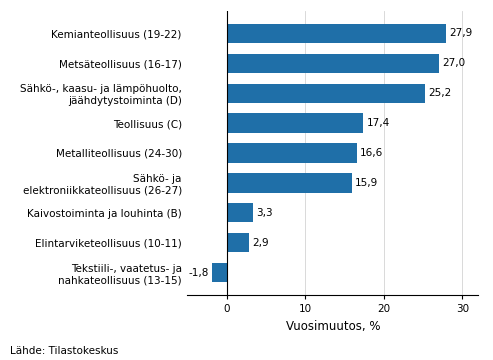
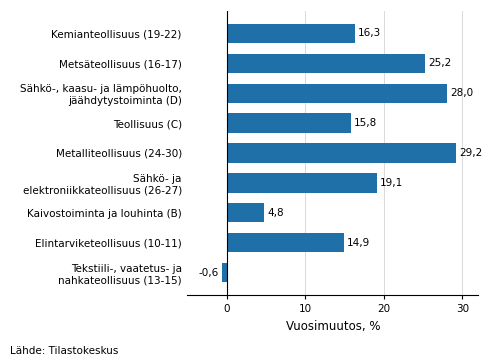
Kemianteollisuus (19-22): 27,9 -> 16,3
Metsäteollisuus (16-17): 27,0 -> 25,2
Sähkö-, kaasu- ja lämpöhuolto, jäähdytystoiminta (D): 25,2 -> 28,0
Teollisuus (C): 17,4 -> 15,8
Metalliteollisuus (24-30): 16,6 -> 29,2
Sähkö- ja elektroniikkateollisuus (26-27): 15,9 -> 19,1
Kaivostoiminta ja louhinta (B): 3,3 -> 4,8
Elintarviketeollisuus (10-11): 2,9 -> 14,9
Tekstiili-, vaatetus- ja nahkateollisuus (13-15): -1,8 -> -0,6
